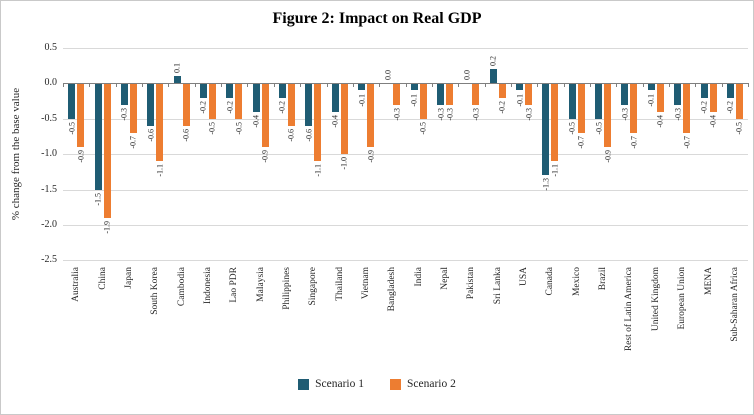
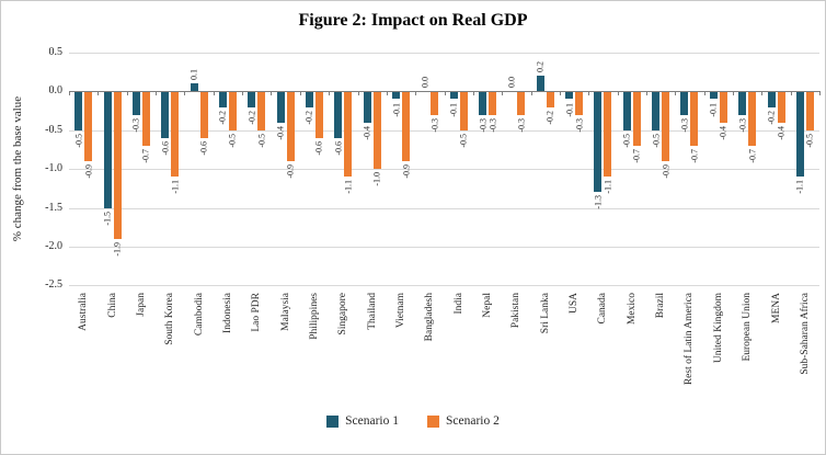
Scenario 1/Sub-Saharan Africa: -0.2 -> -1.1
